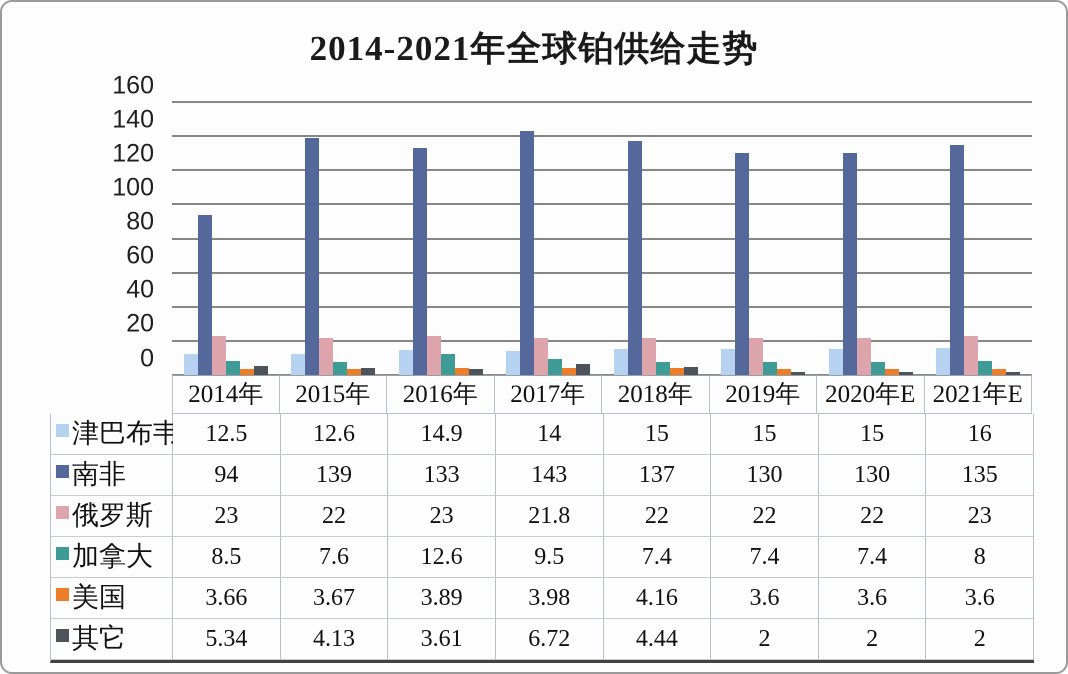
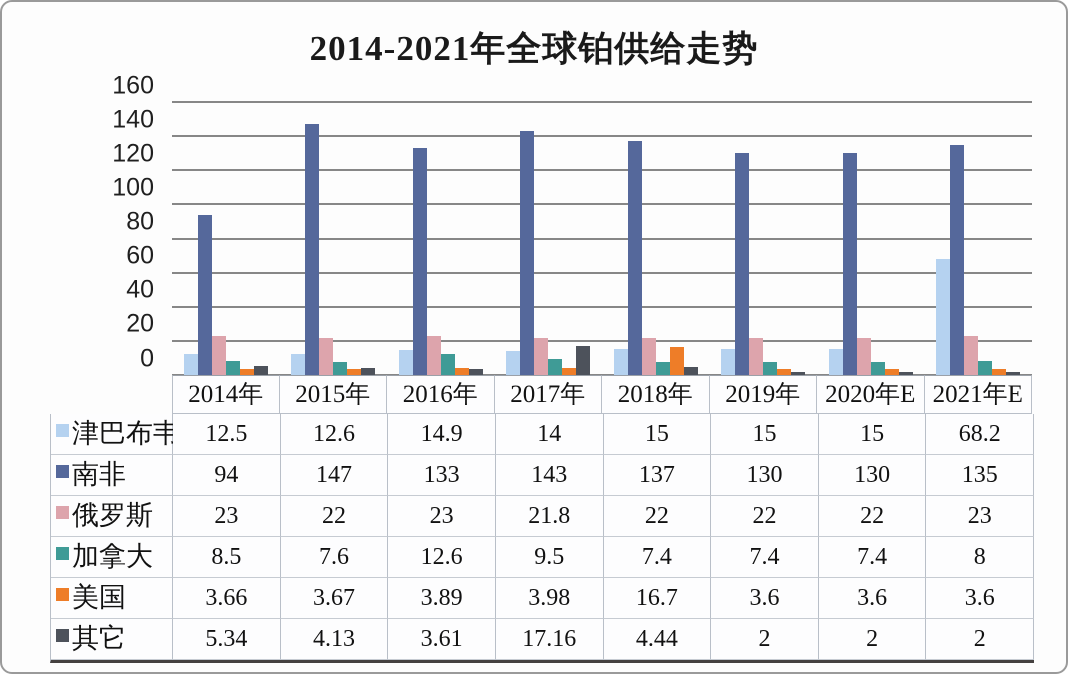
南非/2015年: 139 -> 147
其它/2017年: 6.72 -> 17.16
美国/2018年: 4.16 -> 16.7
津巴布韦/2021年E: 16 -> 68.2
